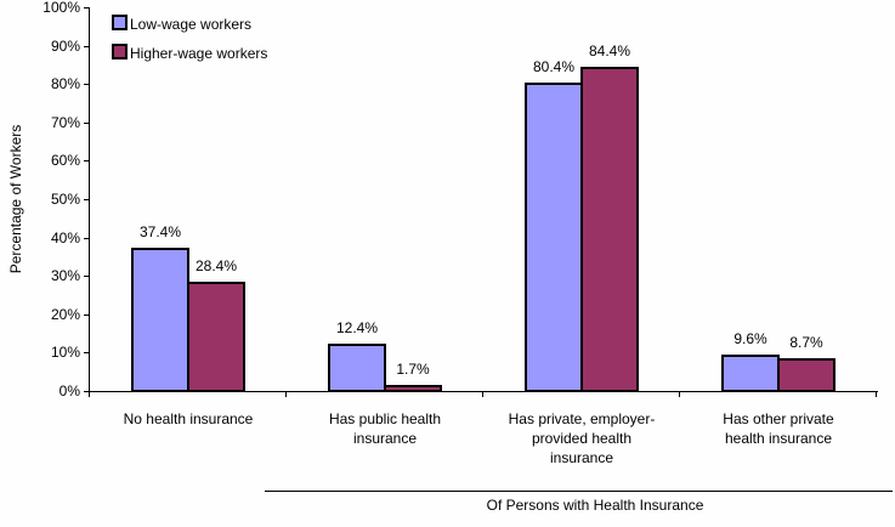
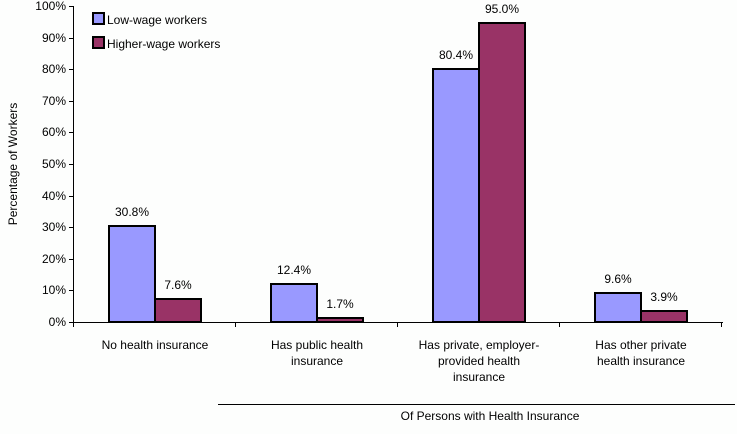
Low-wage workers/No health insurance: 37.4% -> 30.8%
Higher-wage workers/No health insurance: 28.4% -> 7.6%
Higher-wage workers/Has private, employer-provided health insurance: 84.4% -> 95.0%
Higher-wage workers/Has other private health insurance: 8.7% -> 3.9%
